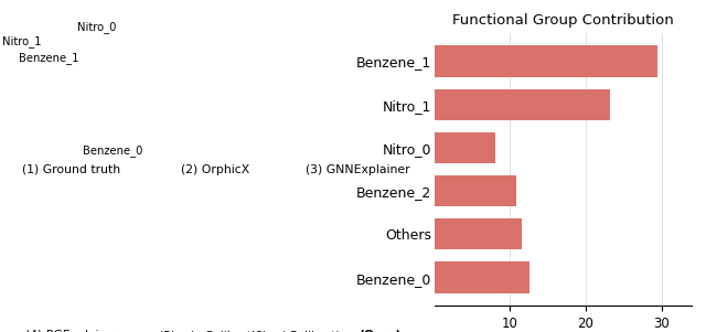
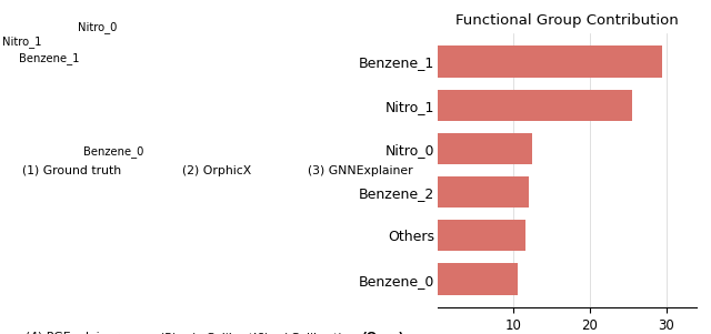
Nitro_1: 23.2 -> 25.5
Nitro_0: 8.0 -> 12.5
Benzene_2: 10.8 -> 12.0
Benzene_0: 12.6 -> 10.5
